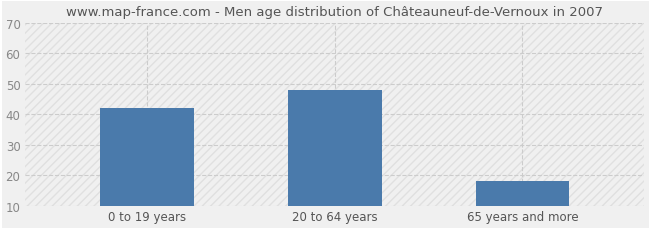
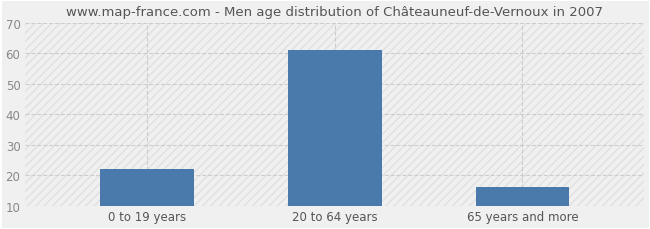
0 to 19 years: 42 -> 22
20 to 64 years: 48 -> 61
65 years and more: 18 -> 16
